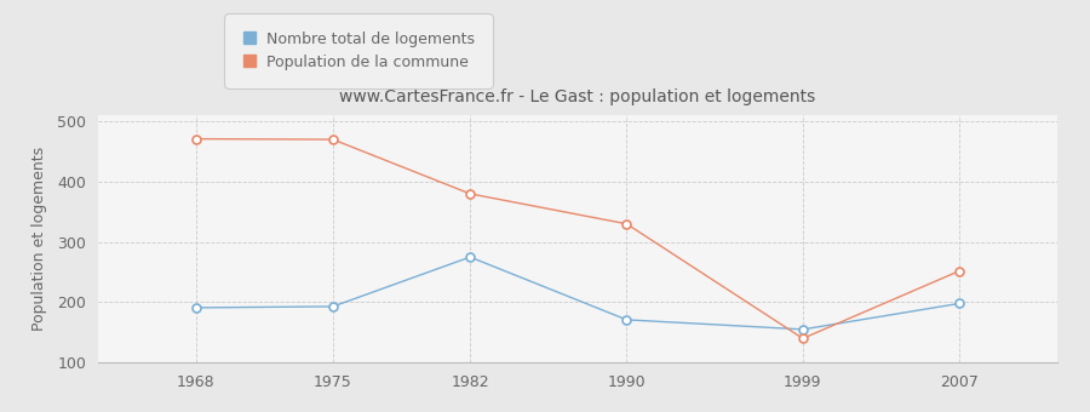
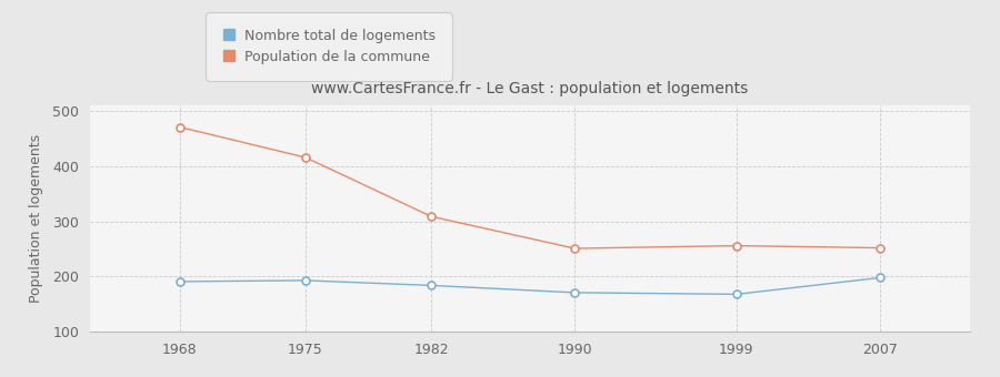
Population de la commune/1975: 470 -> 416
Nombre total de logements/1982: 275 -> 184
Population de la commune/1982: 380 -> 309
Population de la commune/1990: 330 -> 251
Nombre total de logements/1999: 155 -> 168
Population de la commune/1999: 140 -> 256
